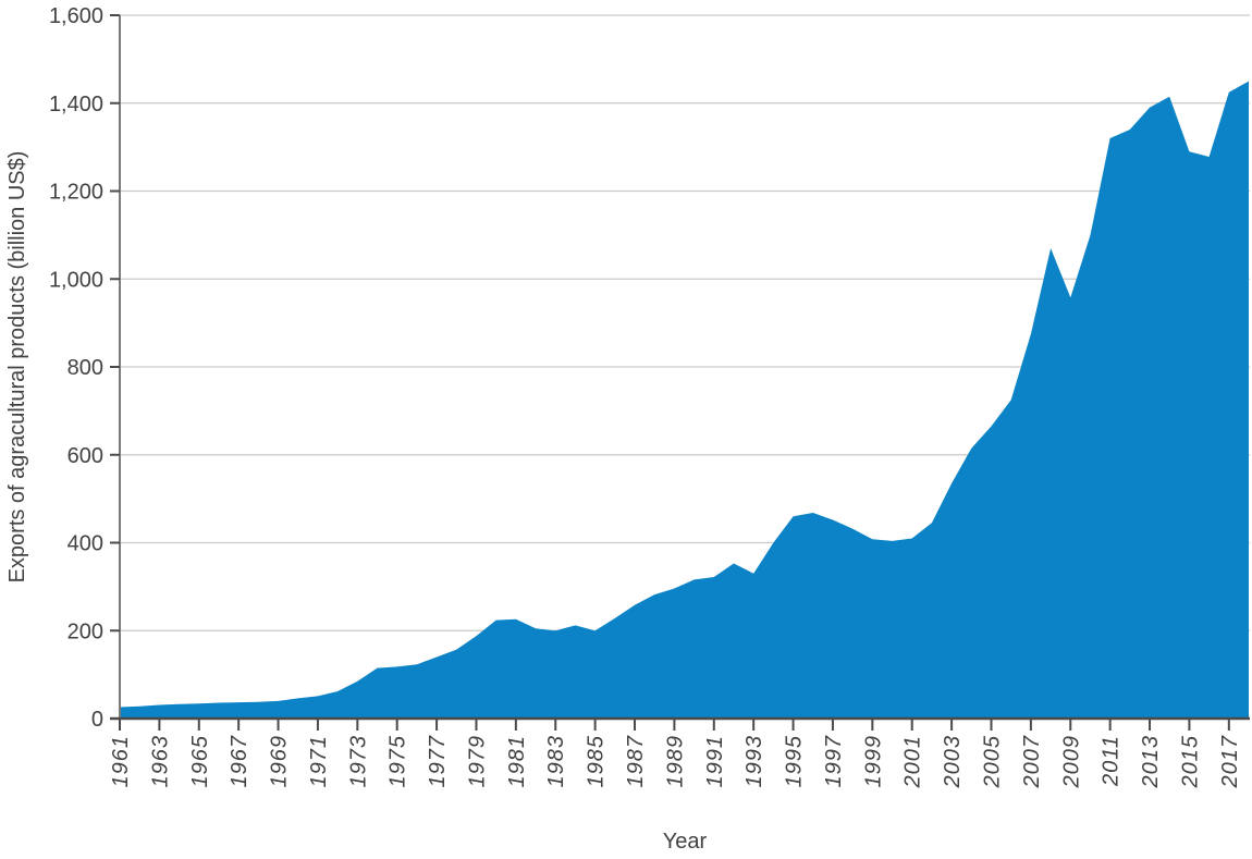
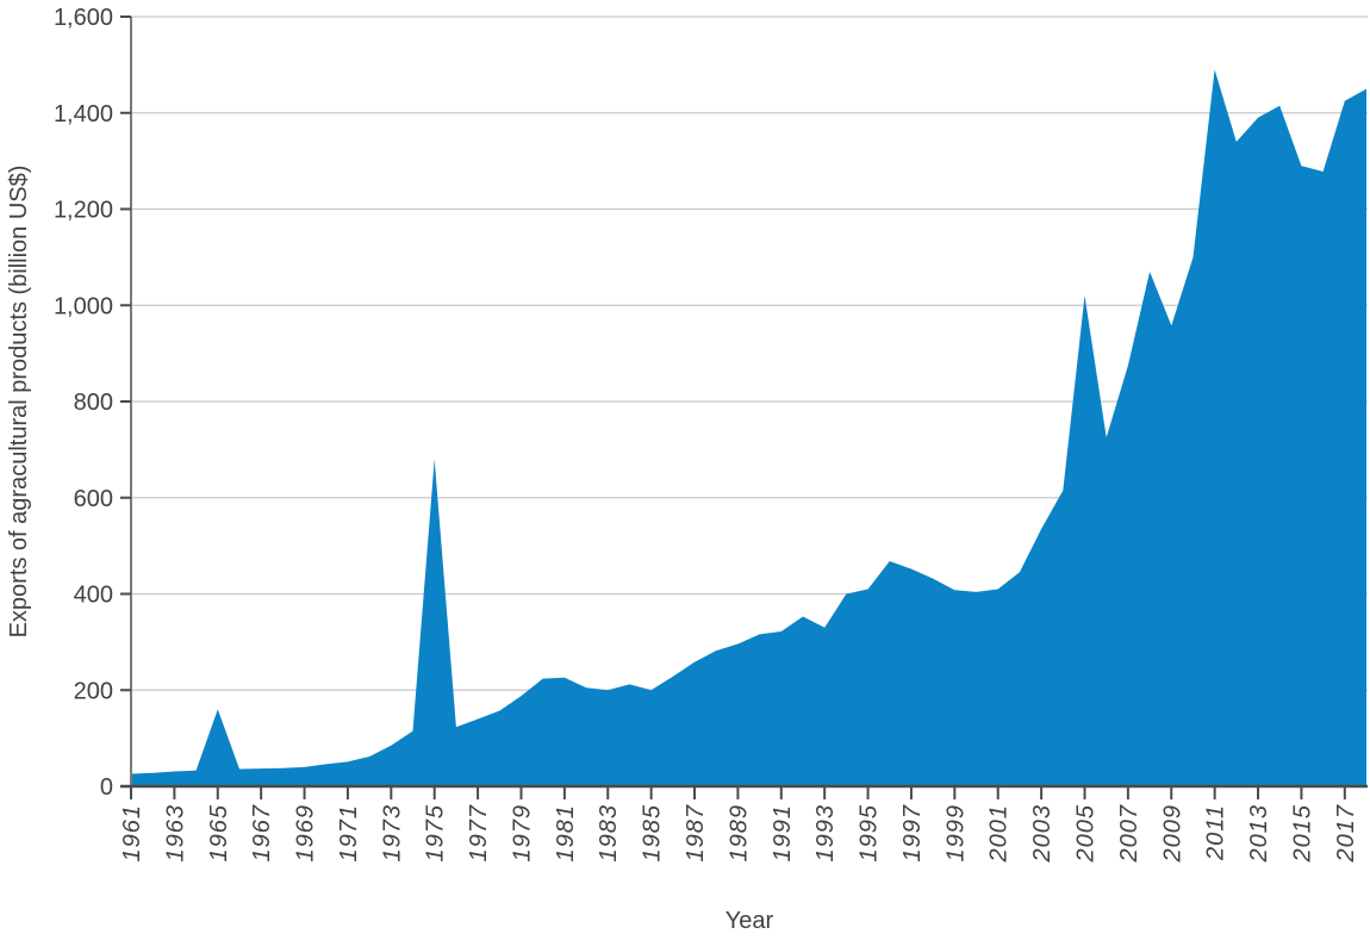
1965: 30 -> 160
1975: 120 -> 680
1995: 460 -> 410
2005: 660 -> 1020
2011: 1320 -> 1490
